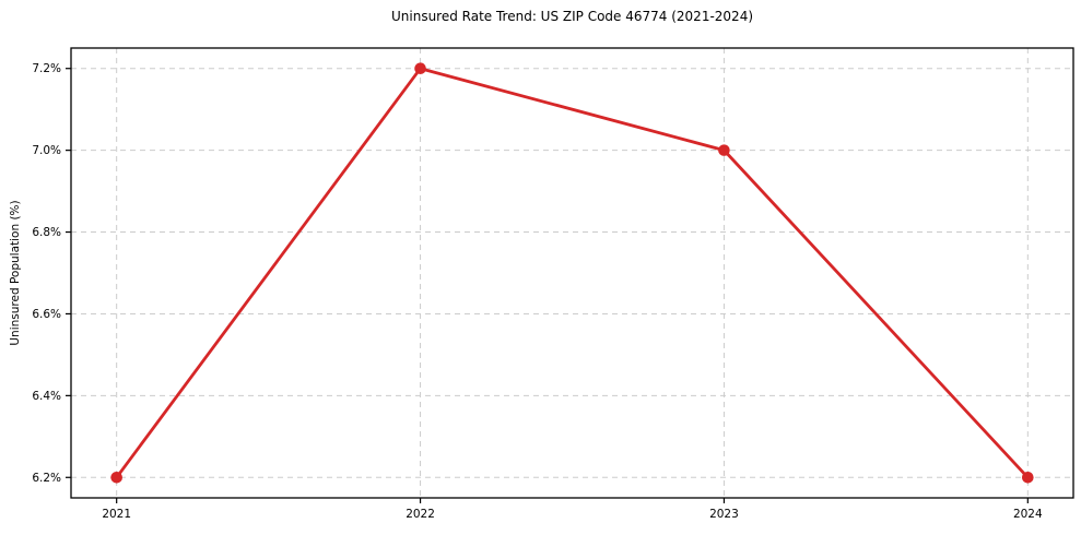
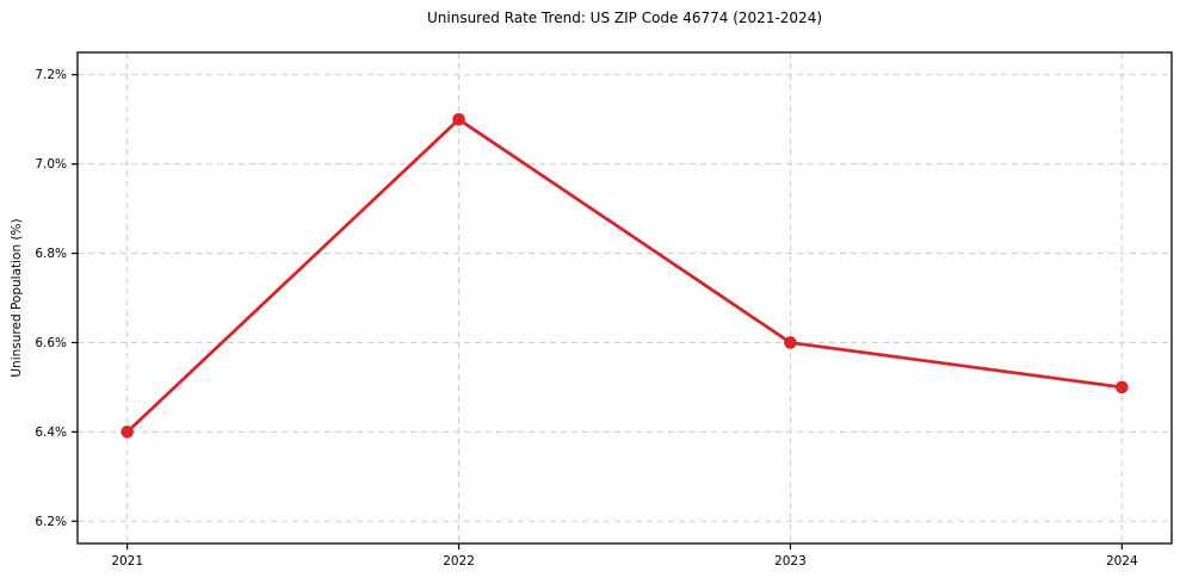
2021: 6.2% -> 6.4%
2022: 7.2% -> 7.1%
2023: 7.0% -> 6.6%
2024: 6.2% -> 6.5%
